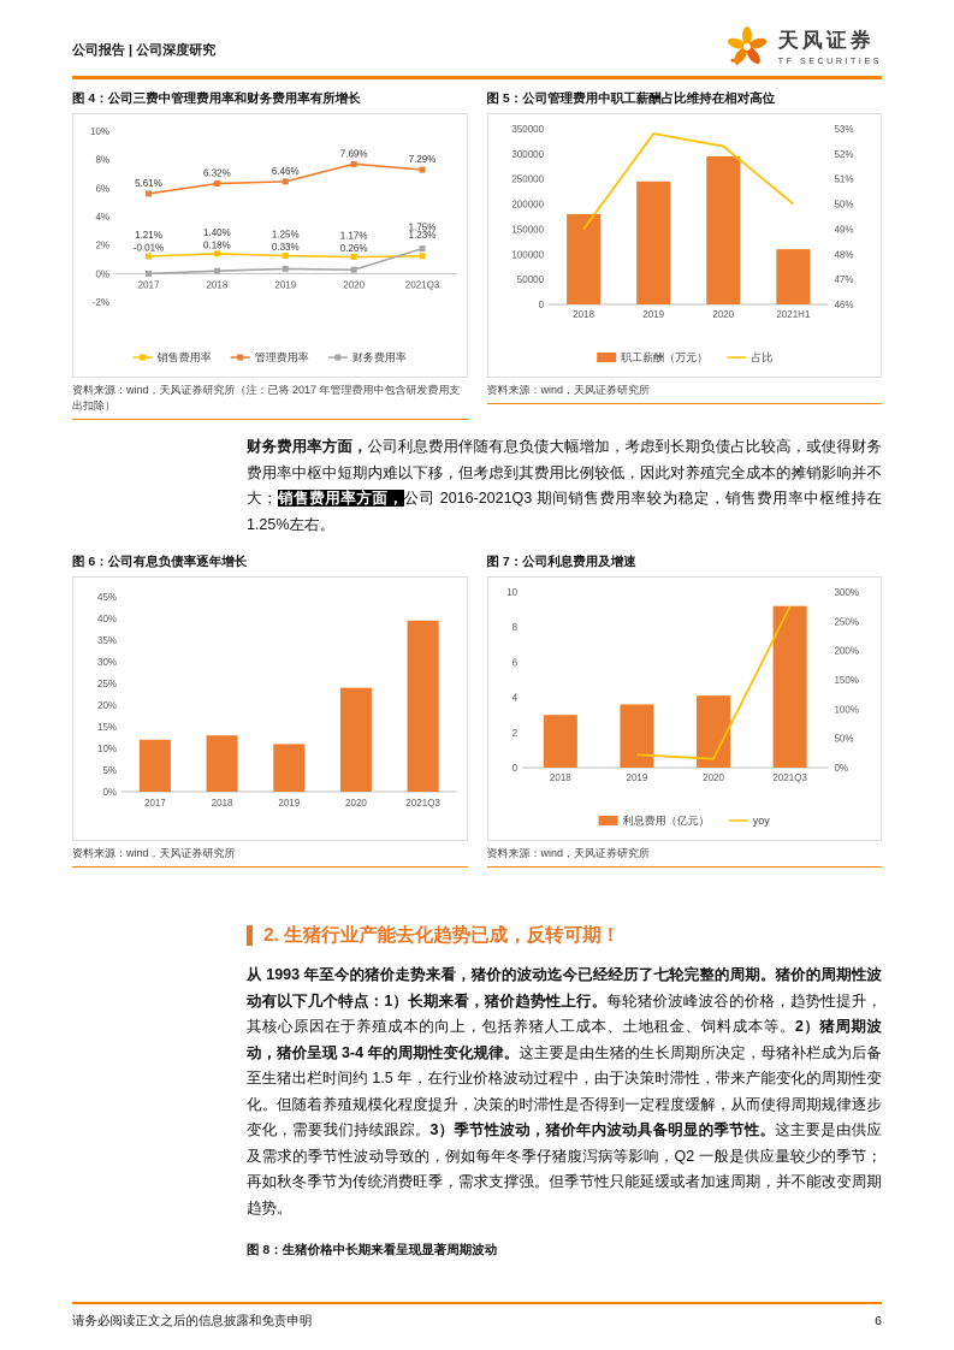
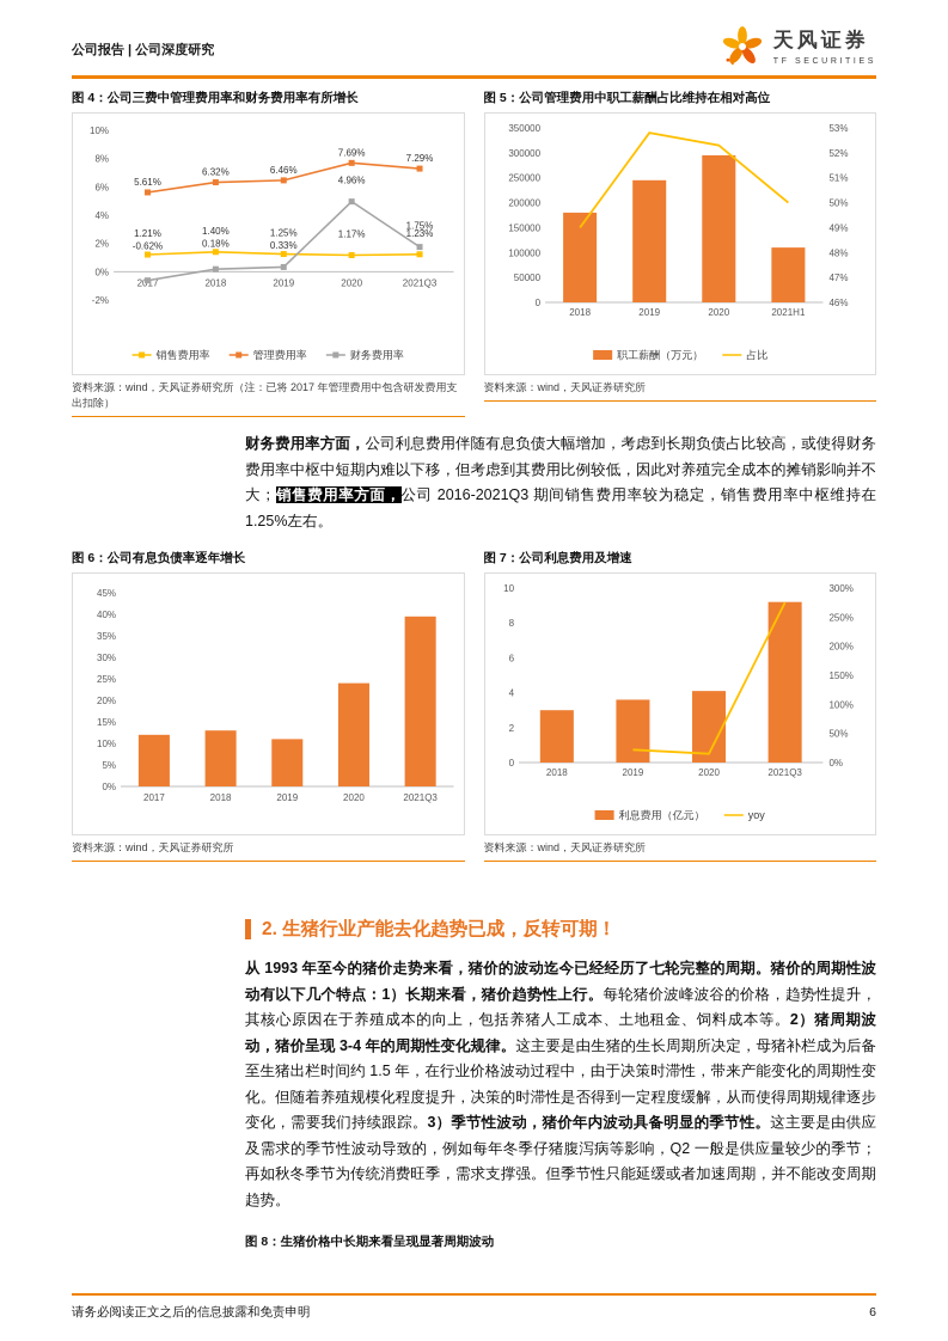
图 4：公司三费中管理费用率和财务费用率有所增长/财务费用率/2017: -0.01% -> -0.62%
图 4：公司三费中管理费用率和财务费用率有所增长/财务费用率/2020: 0.26% -> 4.96%
